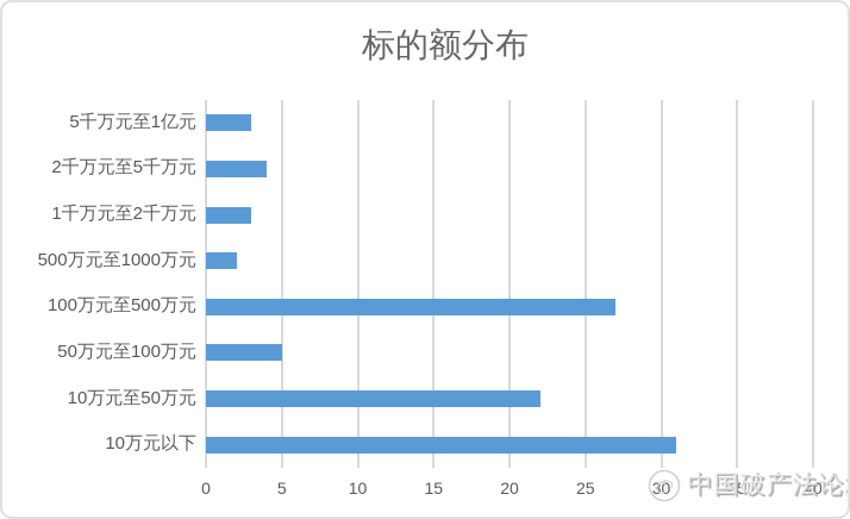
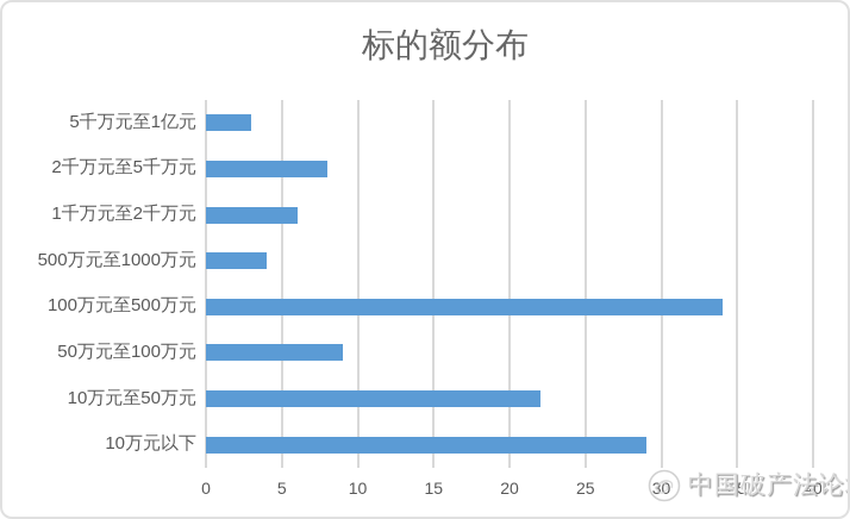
2千万元至5千万元: 4 -> 8
1千万元至2千万元: 3 -> 6
500万元至1000万元: 2 -> 4
100万元至500万元: 27 -> 34
50万元至100万元: 5 -> 9
10万元以下: 31 -> 29
